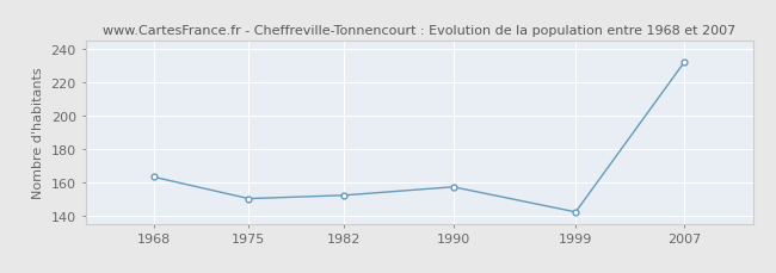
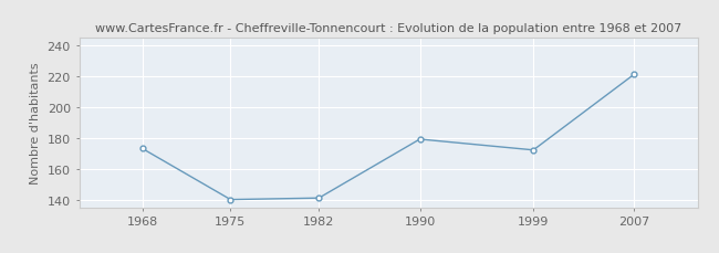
1968: 163 -> 173
1975: 150 -> 140
1982: 152 -> 141
1990: 157 -> 179
1999: 142 -> 172
2007: 232 -> 221
